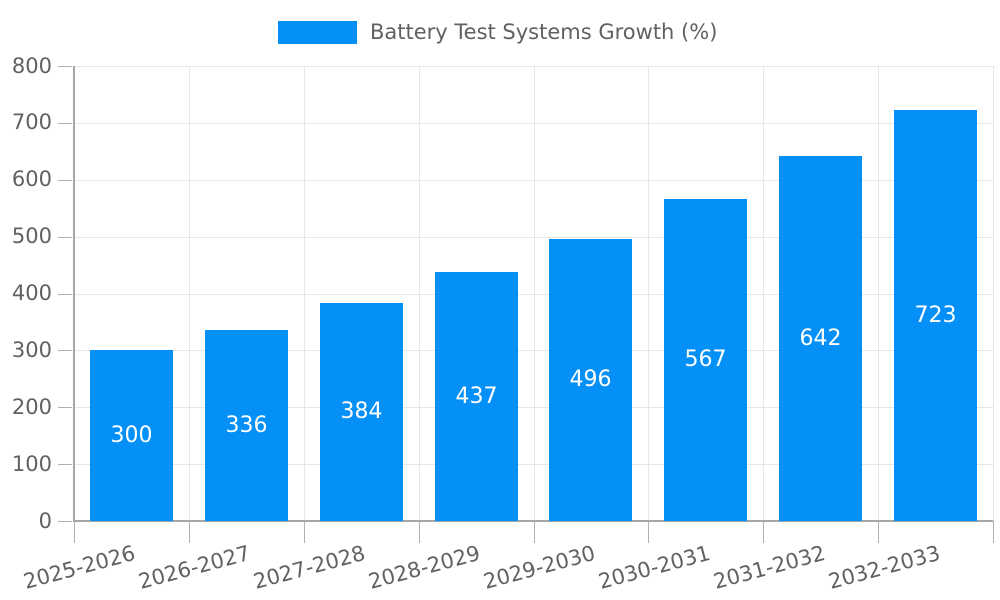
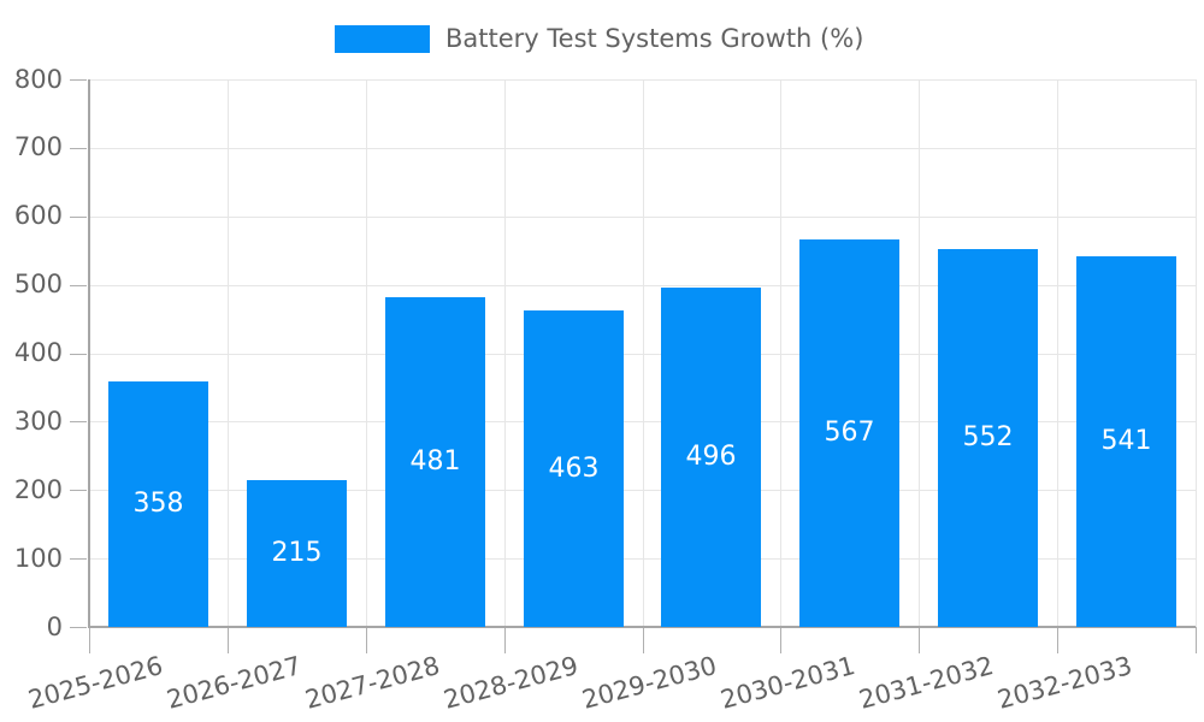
2025-2026: 300 -> 358
2026-2027: 336 -> 215
2027-2028: 384 -> 481
2028-2029: 437 -> 463
2031-2032: 642 -> 552
2032-2033: 723 -> 541
